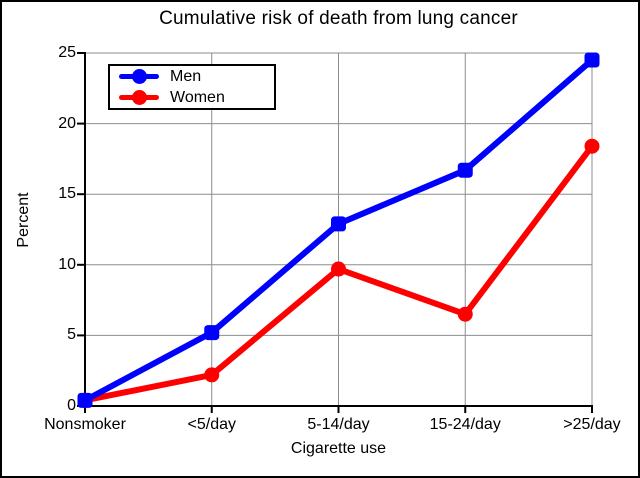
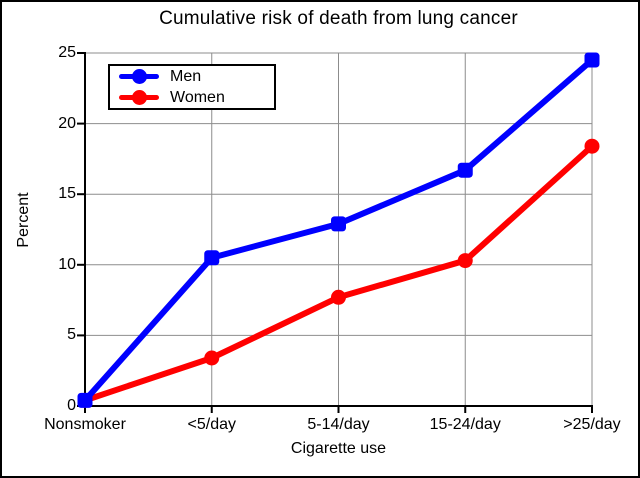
Men/<5/day: 5.2 -> 10.5
Women/<5/day: 2.2 -> 3.4
Women/5-14/day: 9.7 -> 7.7
Women/15-24/day: 6.5 -> 10.3
